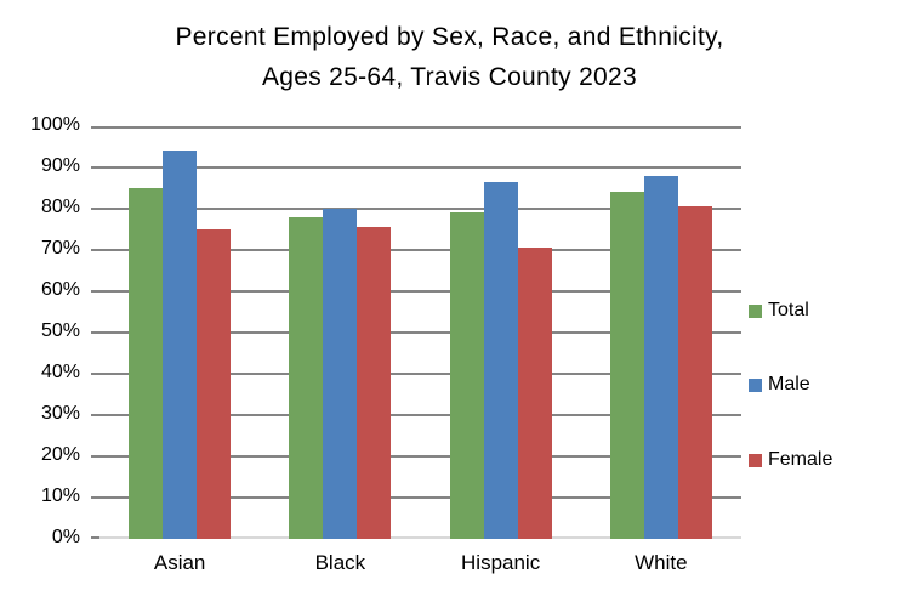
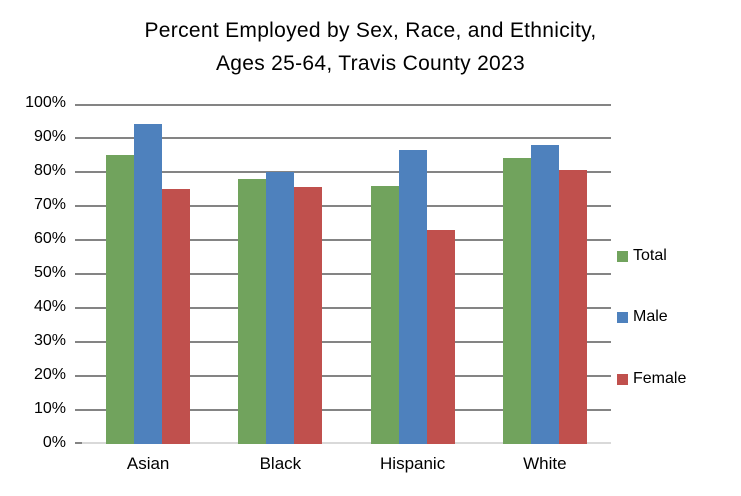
Total/Hispanic: 79% -> 76%
Female/Hispanic: 70% -> 63%
